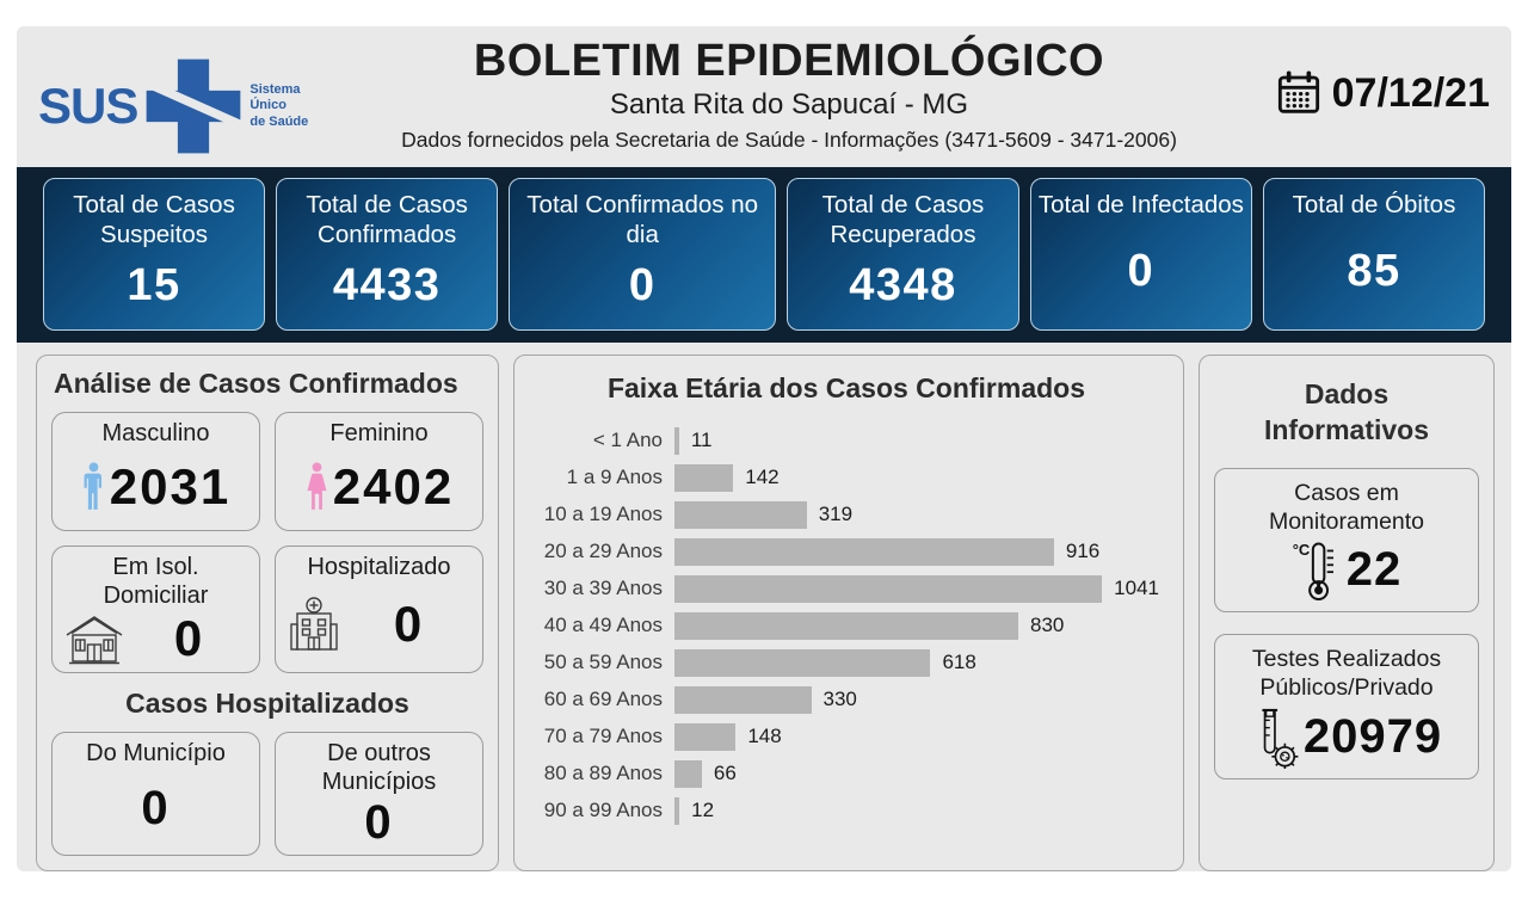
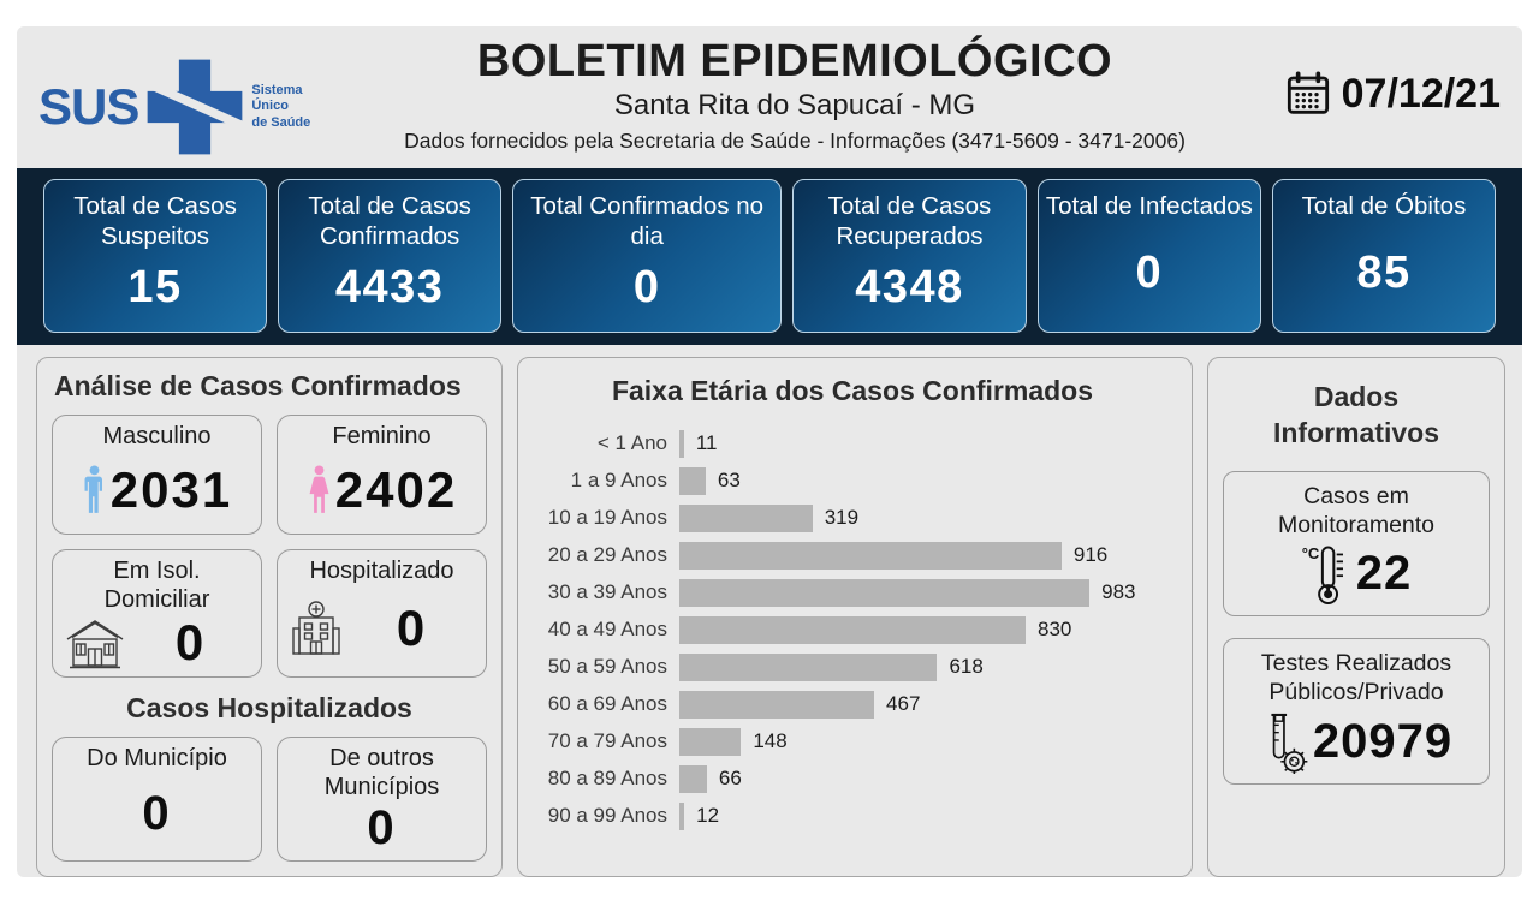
1 a 9 Anos: 142 -> 63
30 a 39 Anos: 1041 -> 983
60 a 69 Anos: 330 -> 467
